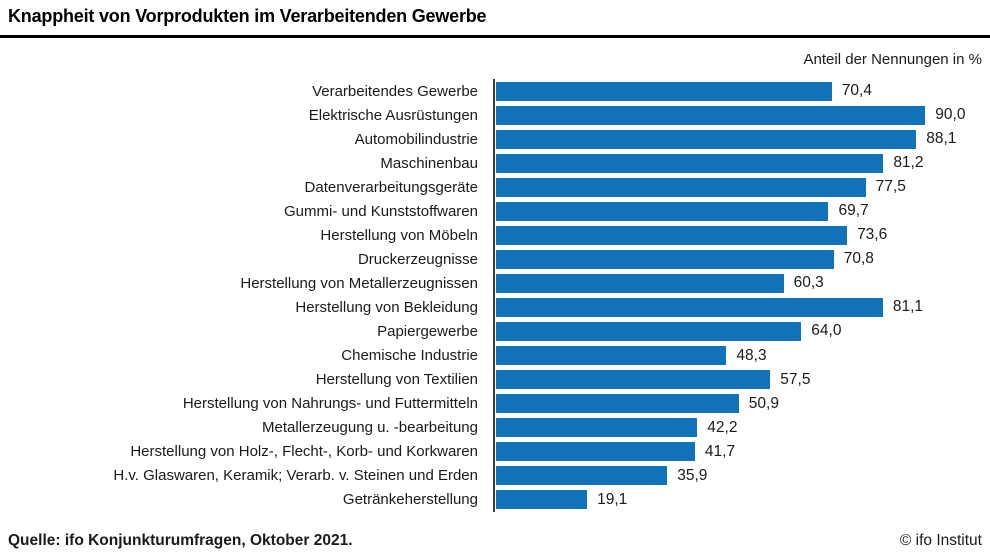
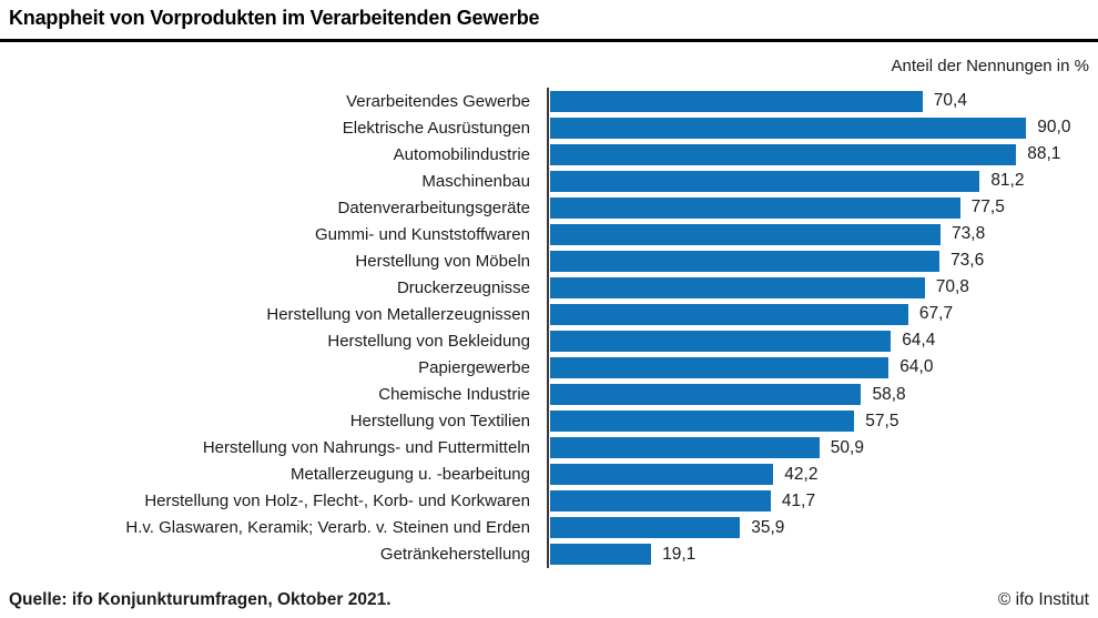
Gummi- und Kunststoffwaren: 69,7 -> 73,8
Herstellung von Metallerzeugnissen: 60,3 -> 67,7
Herstellung von Bekleidung: 81,1 -> 64,4
Chemische Industrie: 48,3 -> 58,8
